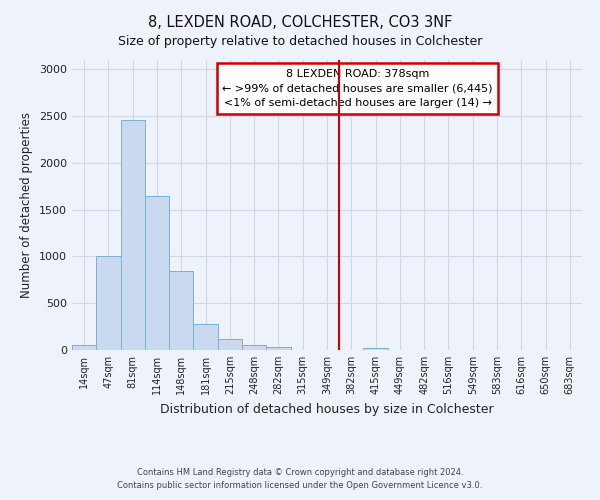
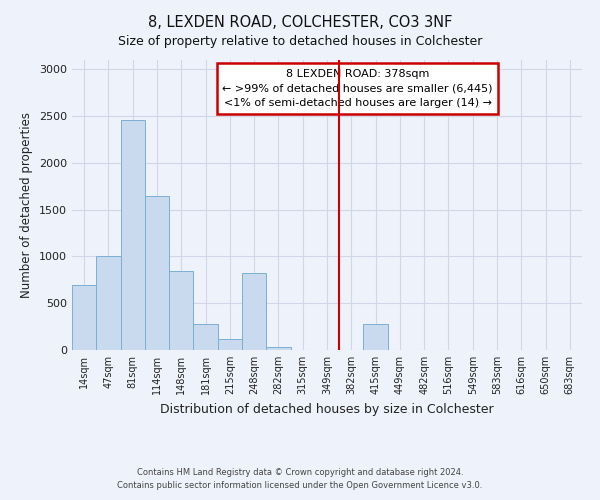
14sqm: 60 -> 700
248sqm: 50 -> 820
415sqm: 20 -> 280
